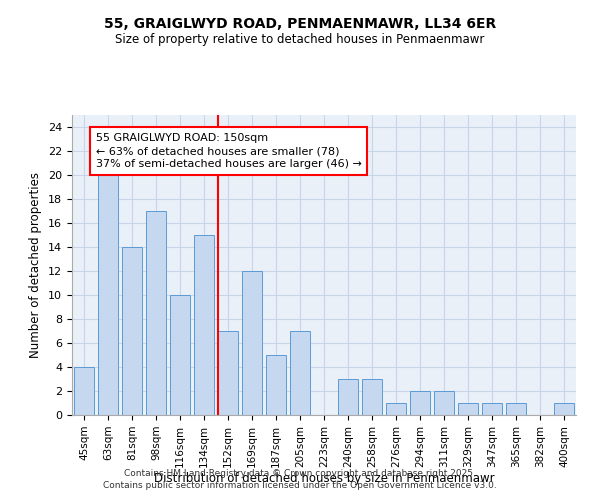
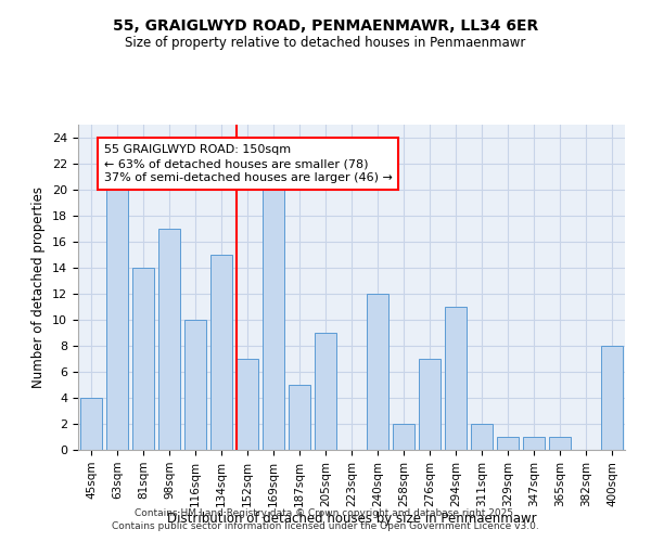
169sqm: 12 -> 20
205sqm: 7 -> 9
240sqm: 3 -> 12
258sqm: 3 -> 2
276sqm: 1 -> 7
294sqm: 2 -> 11
400sqm: 1 -> 8
